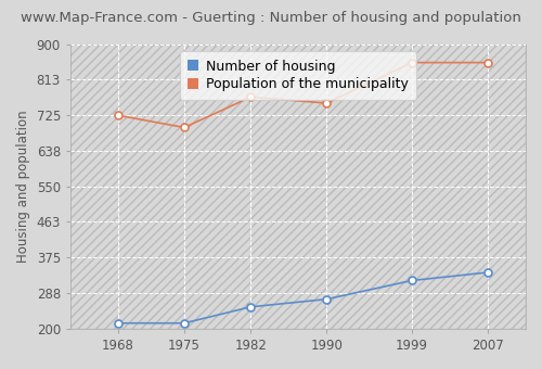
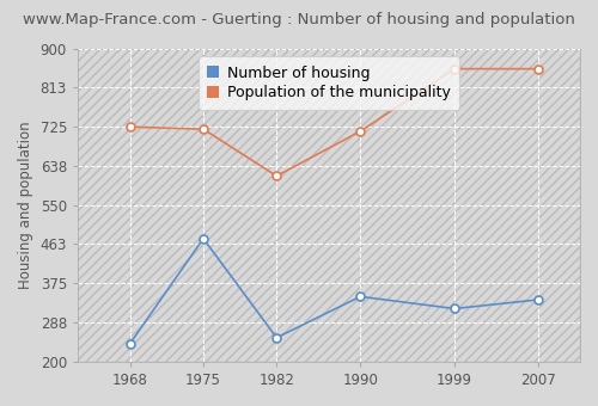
Number of housing/1968: 213 -> 240
Number of housing/1975: 213 -> 475
Population of the municipality/1975: 695 -> 720
Population of the municipality/1982: 770 -> 615
Number of housing/1990: 272 -> 345
Population of the municipality/1990: 755 -> 715
